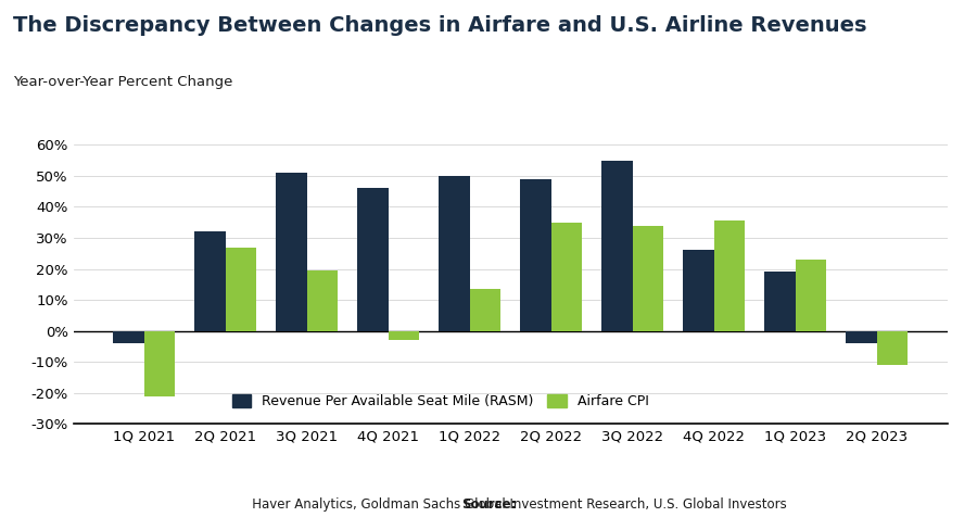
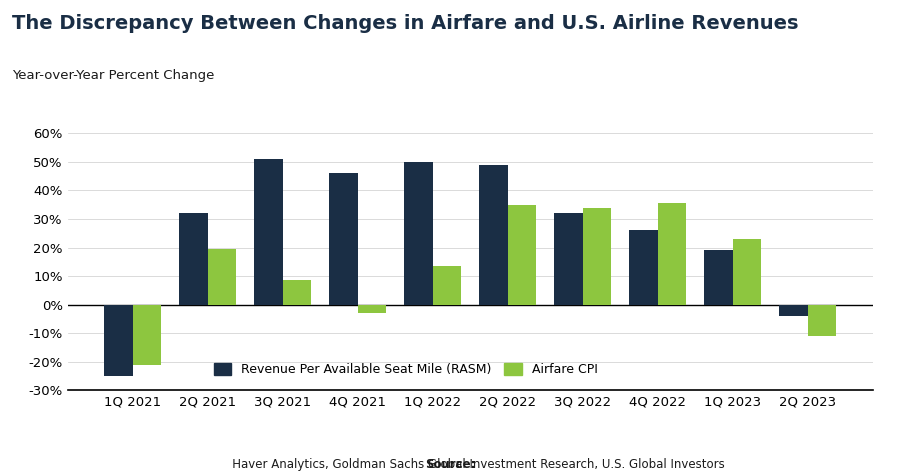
Revenue Per Available Seat Mile (RASM)/1Q 2021: -4% -> -25%
Airfare CPI/2Q 2021: 27.0% -> 19.5%
Airfare CPI/3Q 2021: 19.5% -> 8.5%
Revenue Per Available Seat Mile (RASM)/3Q 2022: 55% -> 32%
